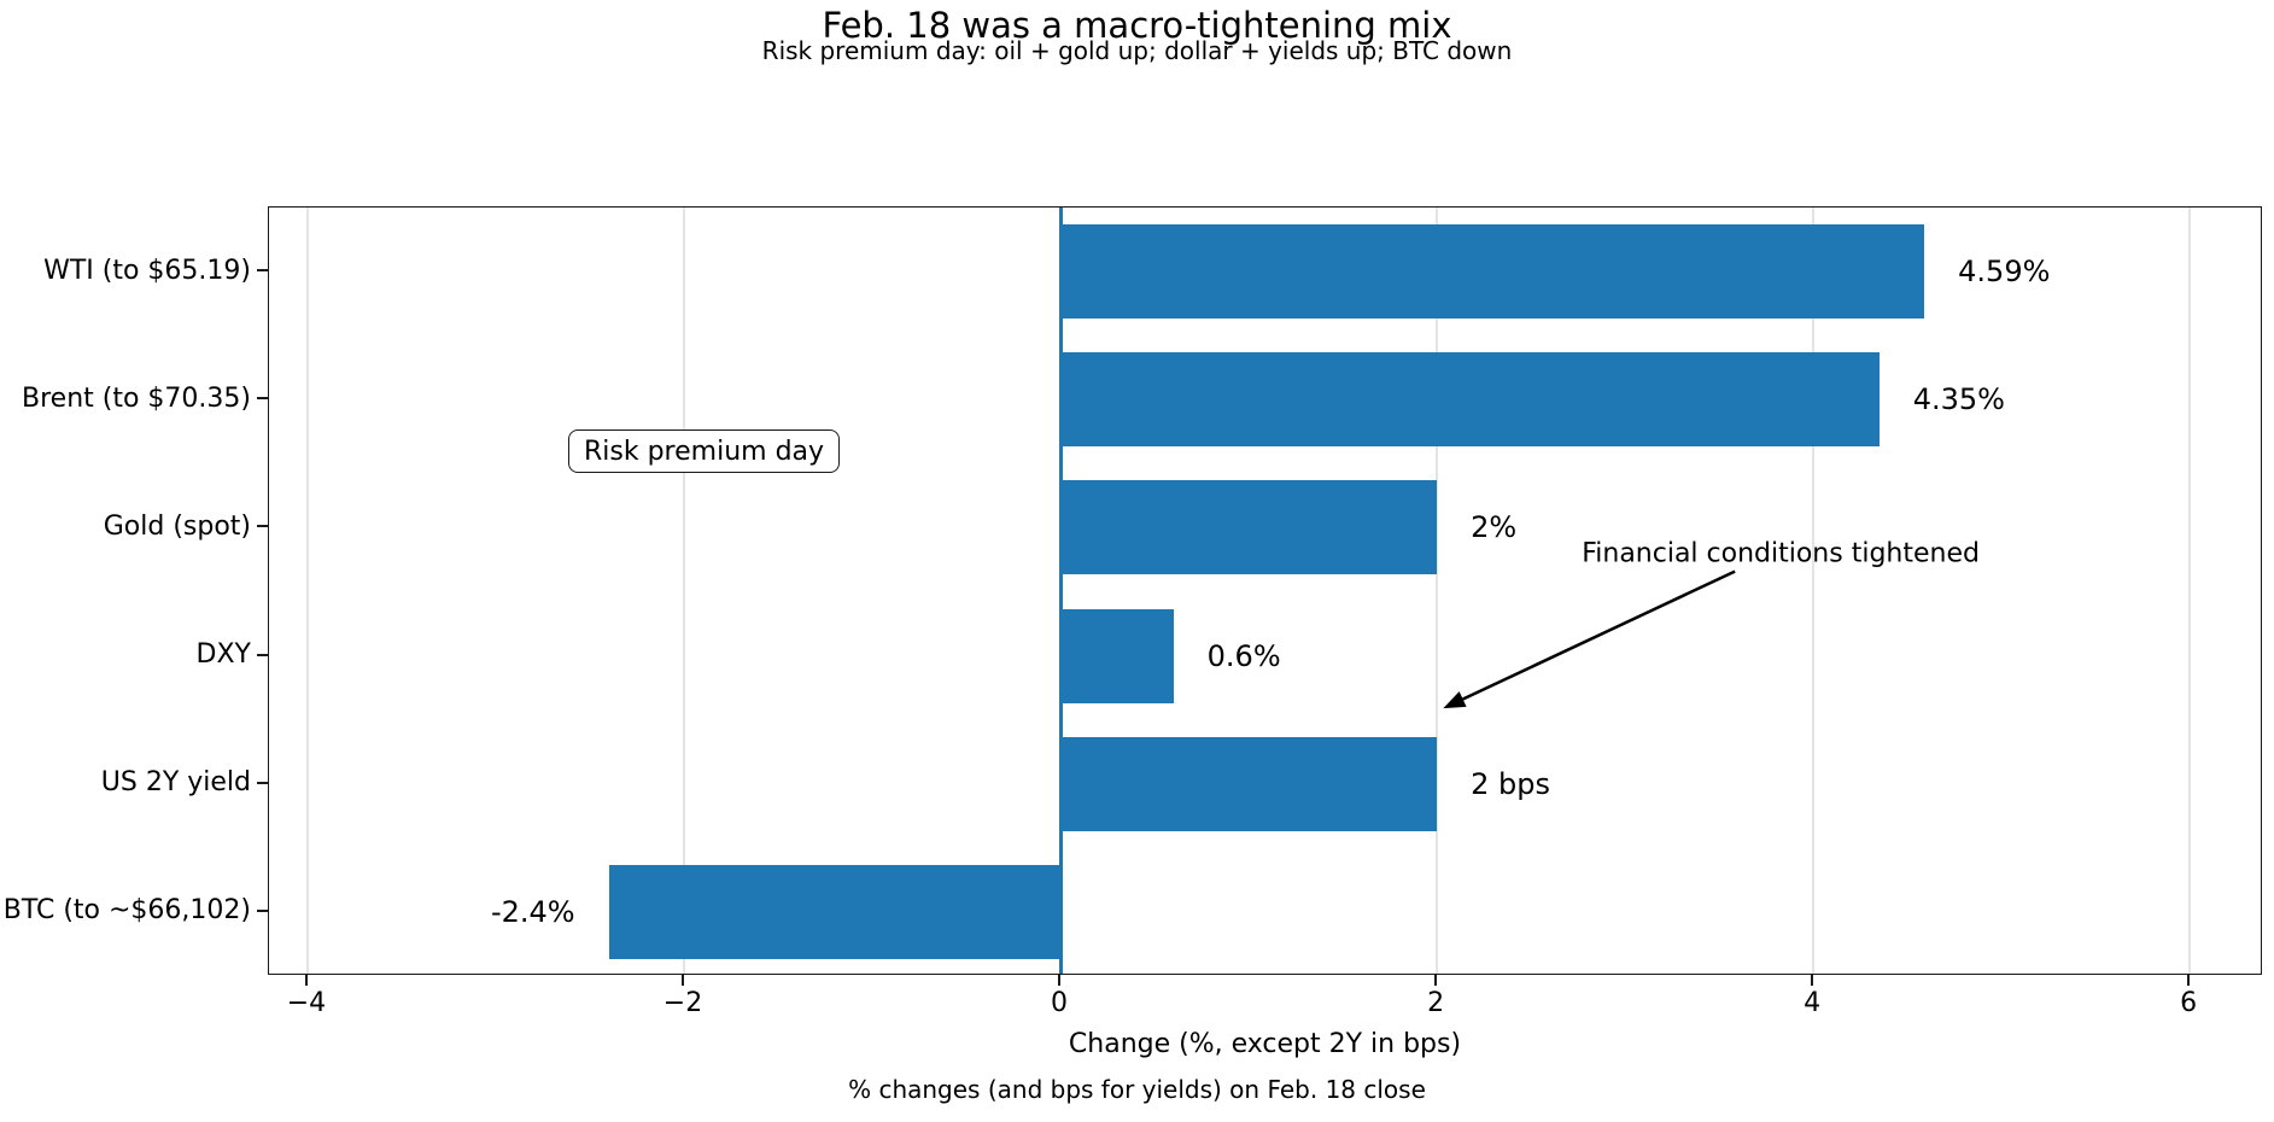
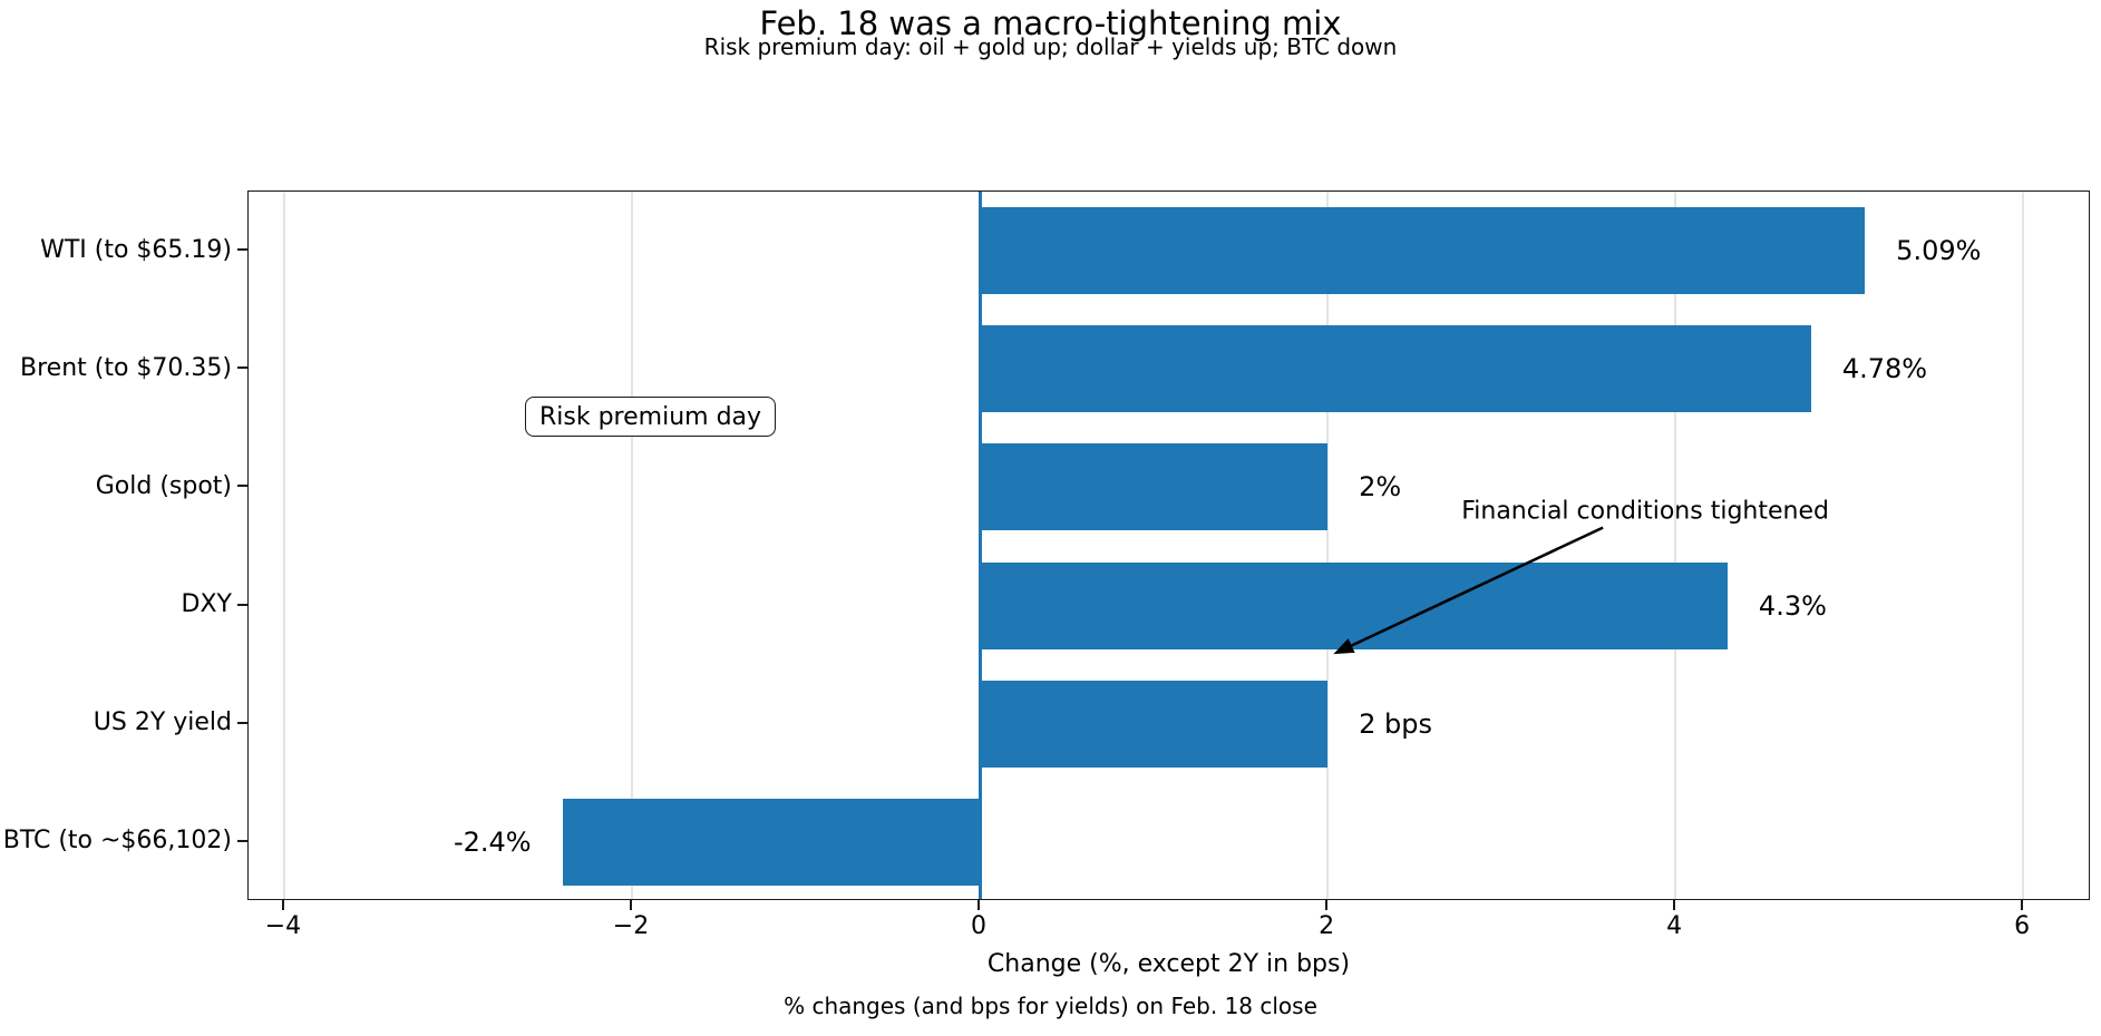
WTI (to $65.19): 4.59% -> 5.09%
Brent (to $70.35): 4.35% -> 4.78%
DXY: 0.6% -> 4.3%
